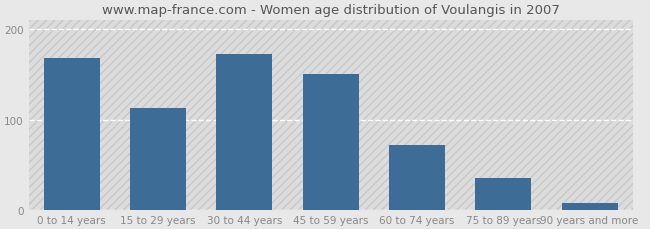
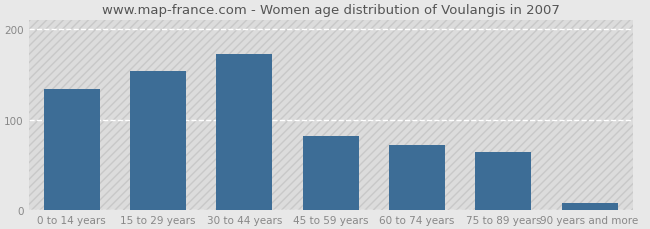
0 to 14 years: 168 -> 134
15 to 29 years: 113 -> 154
45 to 59 years: 150 -> 82
75 to 89 years: 35 -> 64
